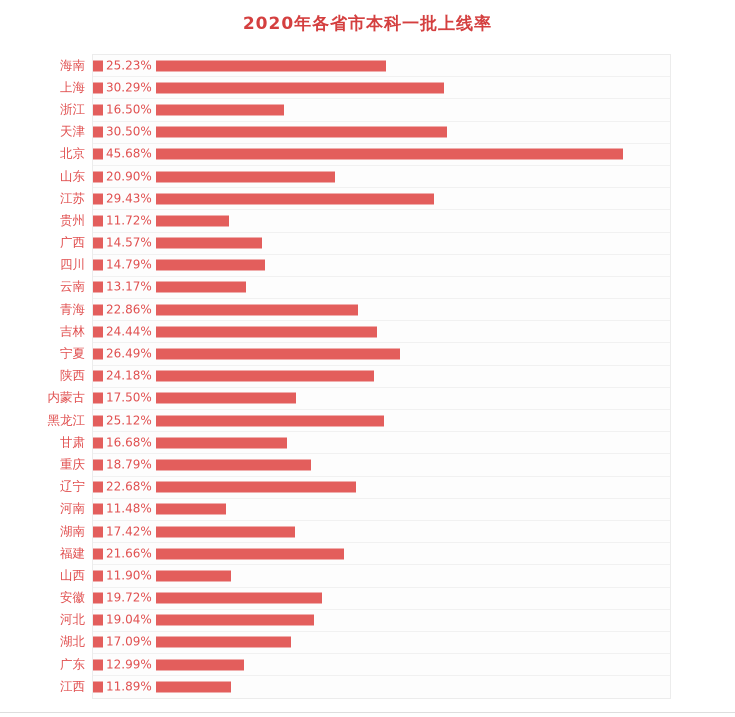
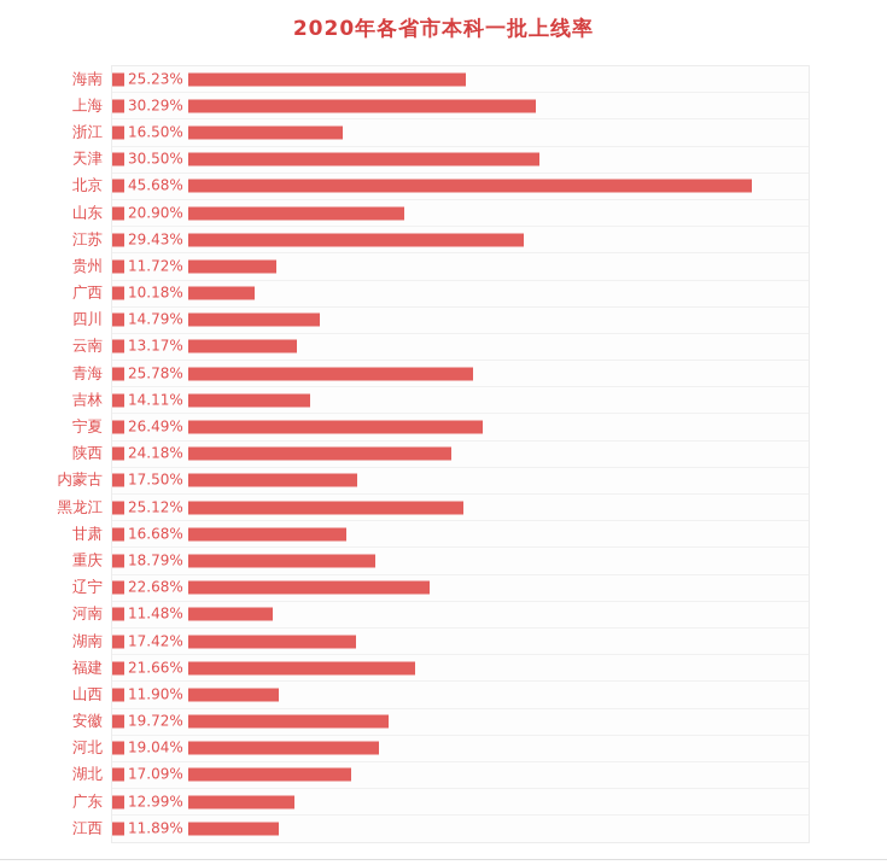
广西: 14.57% -> 10.18%
青海: 22.86% -> 25.78%
吉林: 24.44% -> 14.11%
